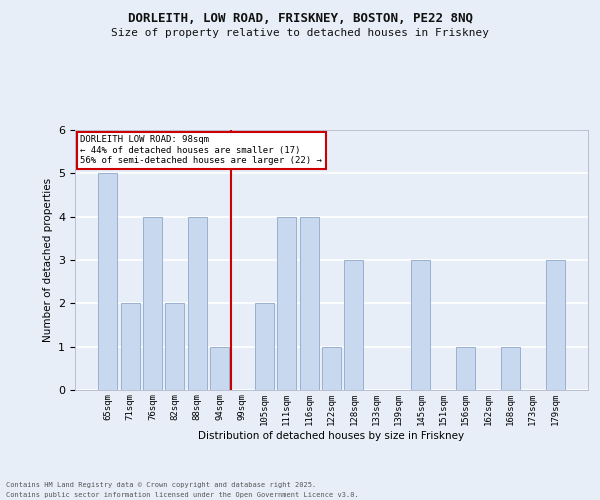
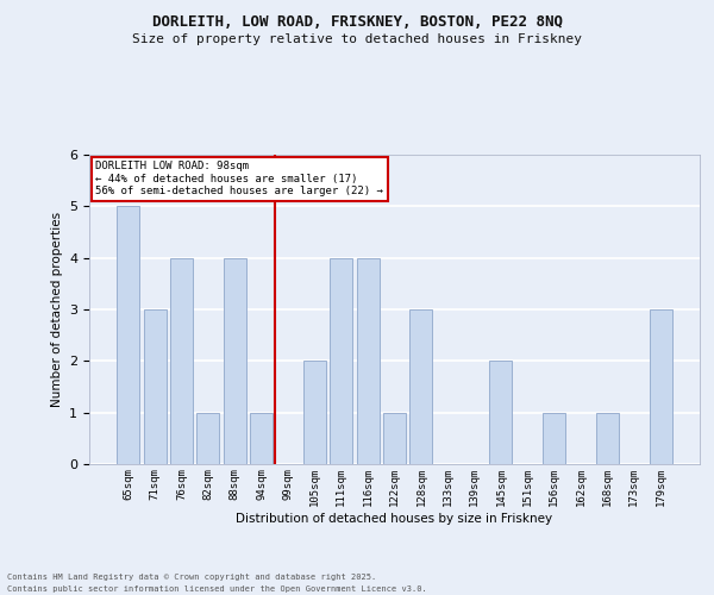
71sqm: 2 -> 3
82sqm: 2 -> 1
145sqm: 3 -> 2
